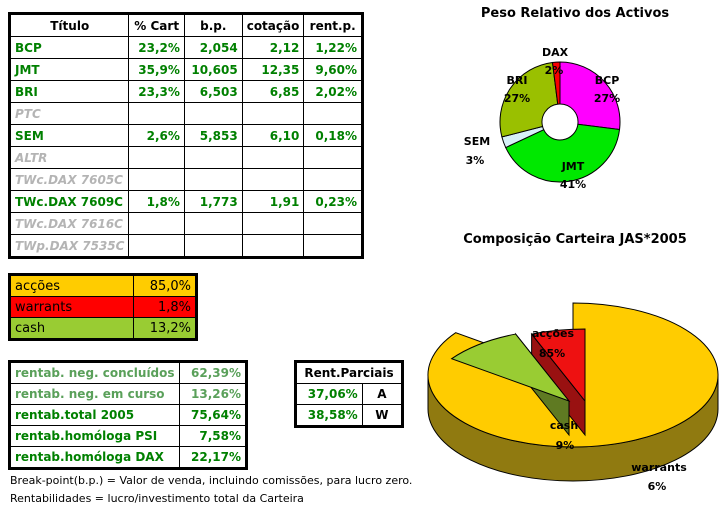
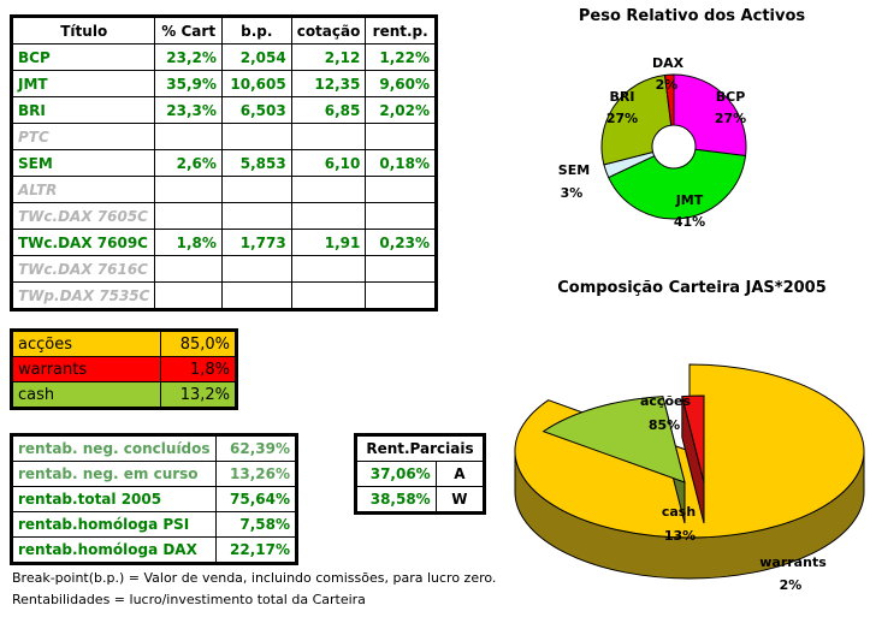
Composição Carteira JAS*2005/cash: 9% -> 13%
Composição Carteira JAS*2005/warrants: 6% -> 2%
